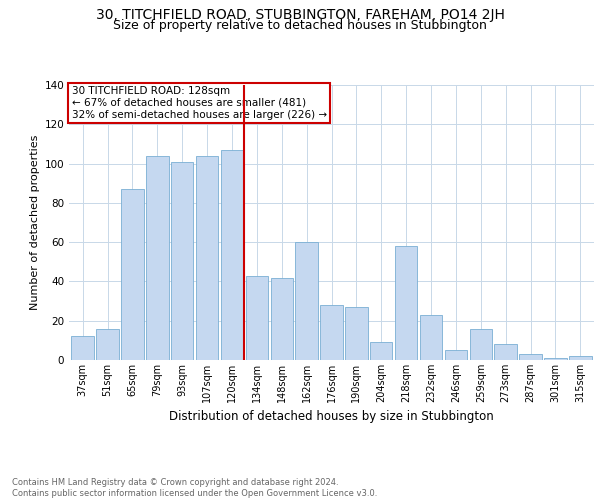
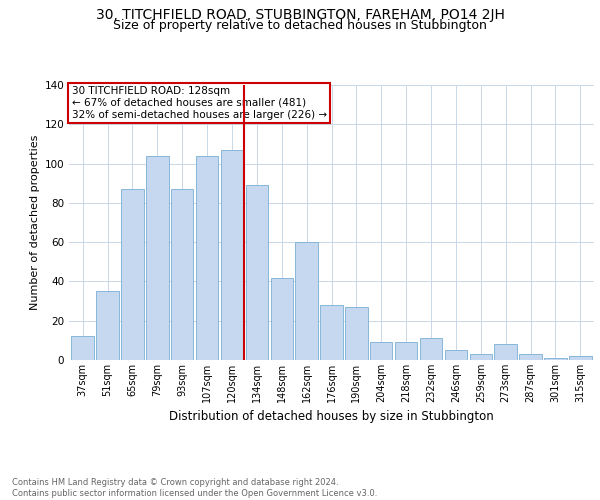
51sqm: 16 -> 35
93sqm: 101 -> 87
134sqm: 43 -> 89
218sqm: 58 -> 9
232sqm: 23 -> 11
259sqm: 16 -> 3
